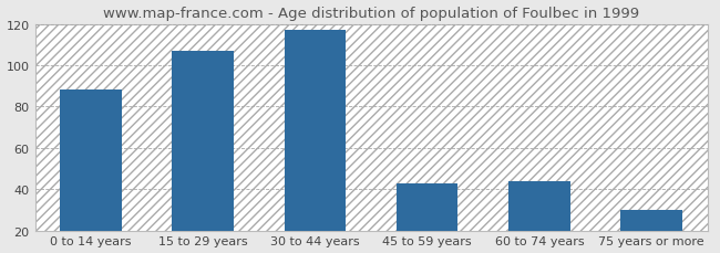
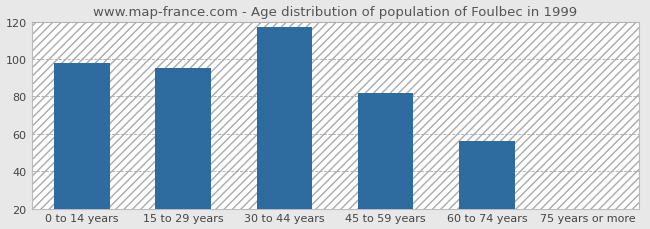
0 to 14 years: 88 -> 98
15 to 29 years: 107 -> 95
45 to 59 years: 43 -> 82
60 to 74 years: 44 -> 56
75 years or more: 30 -> 20
